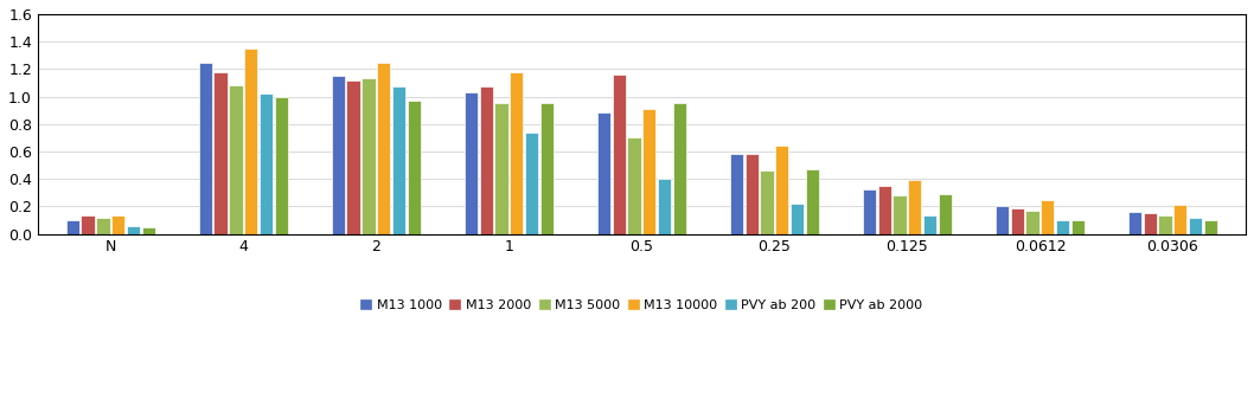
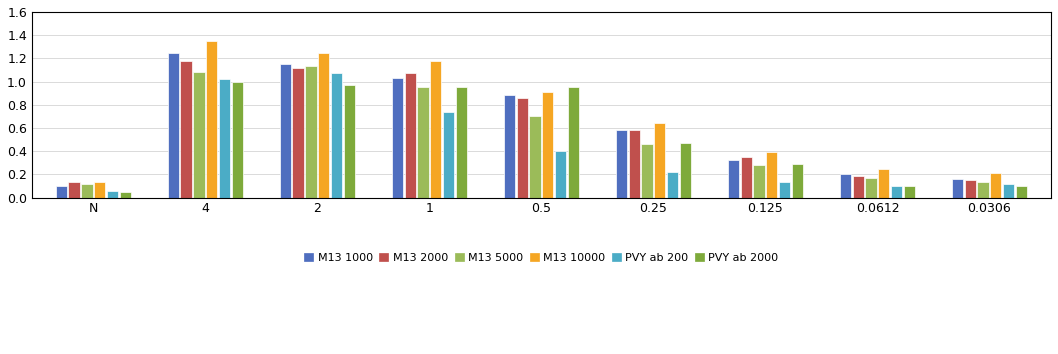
M13 2000/0.5: 1.16 -> 0.86
